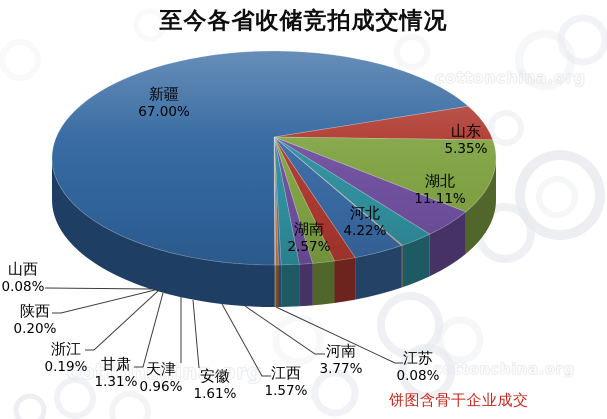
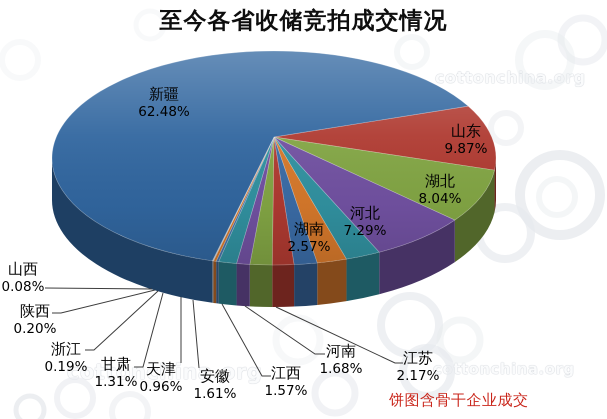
新疆: 67.00% -> 62.48%
山东: 5.35% -> 9.87%
湖北: 11.11% -> 8.04%
河北: 4.22% -> 7.29%
江苏: 0.08% -> 2.17%
河南: 3.77% -> 1.68%
